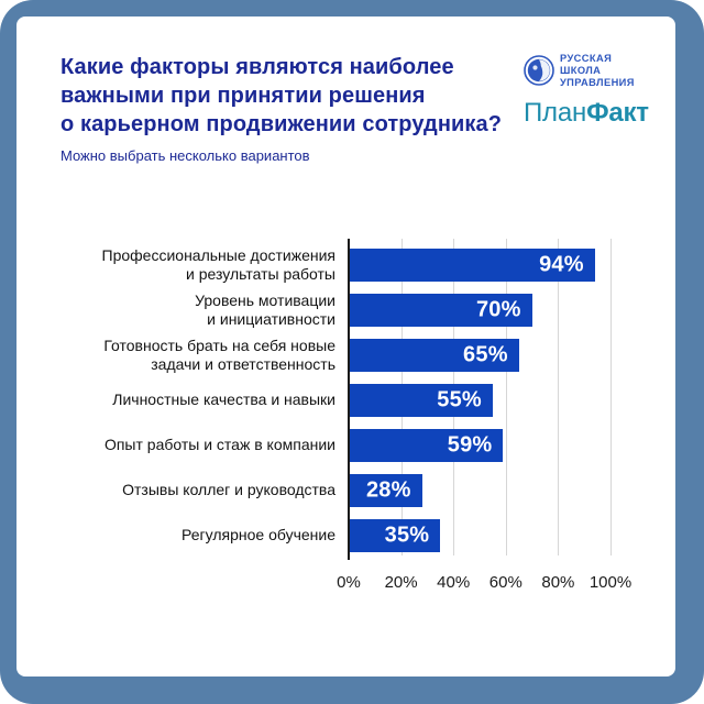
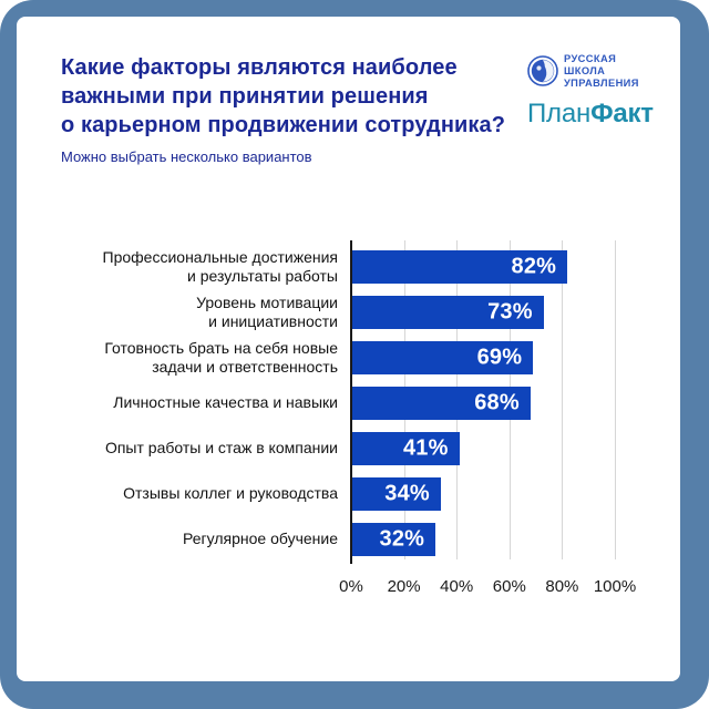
Профессиональные достижения и результаты работы: 94% -> 82%
Уровень мотивации и инициативности: 70% -> 73%
Готовность брать на себя новые задачи и ответственность: 65% -> 69%
Личностные качества и навыки: 55% -> 68%
Опыт работы и стаж в компании: 59% -> 41%
Отзывы коллег и руководства: 28% -> 34%
Регулярное обучение: 35% -> 32%
